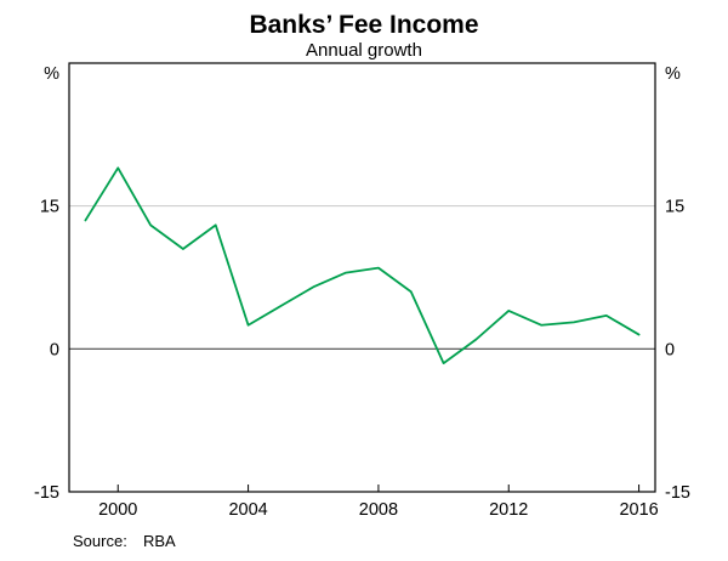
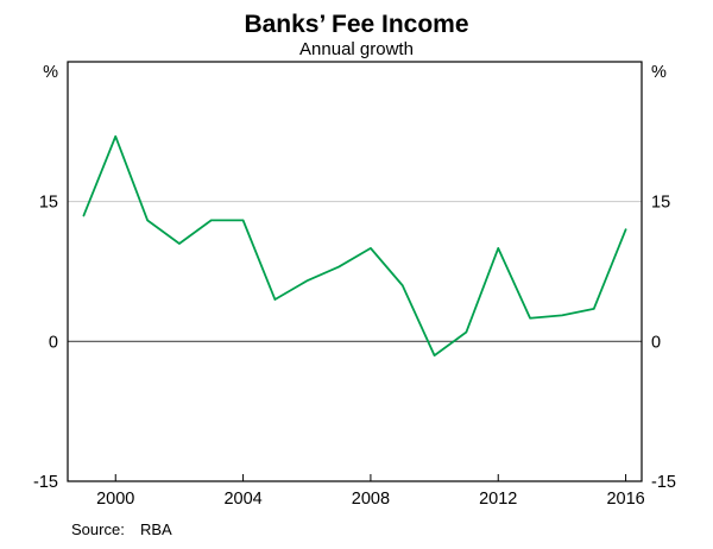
2000: 19 -> 22
2004: 2 -> 13
2008: 8 -> 10
2012: 4 -> 10
2016: 2 -> 12
